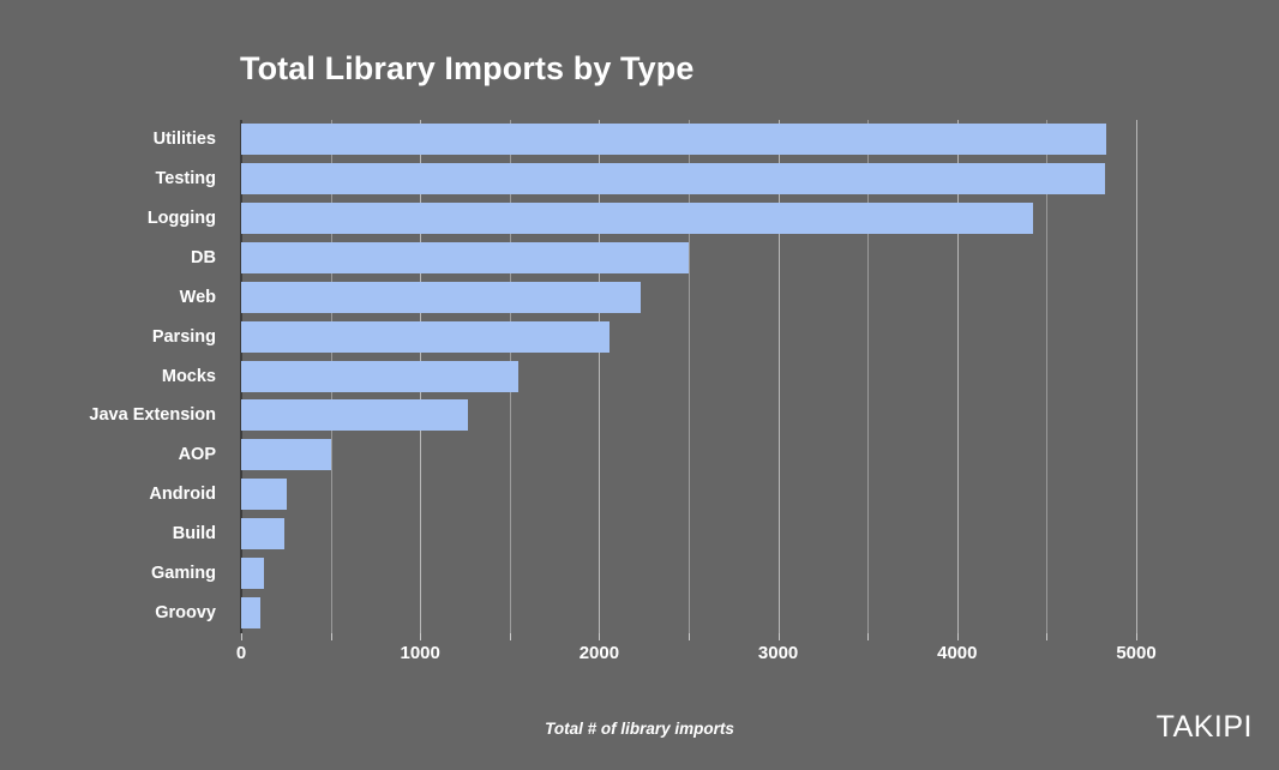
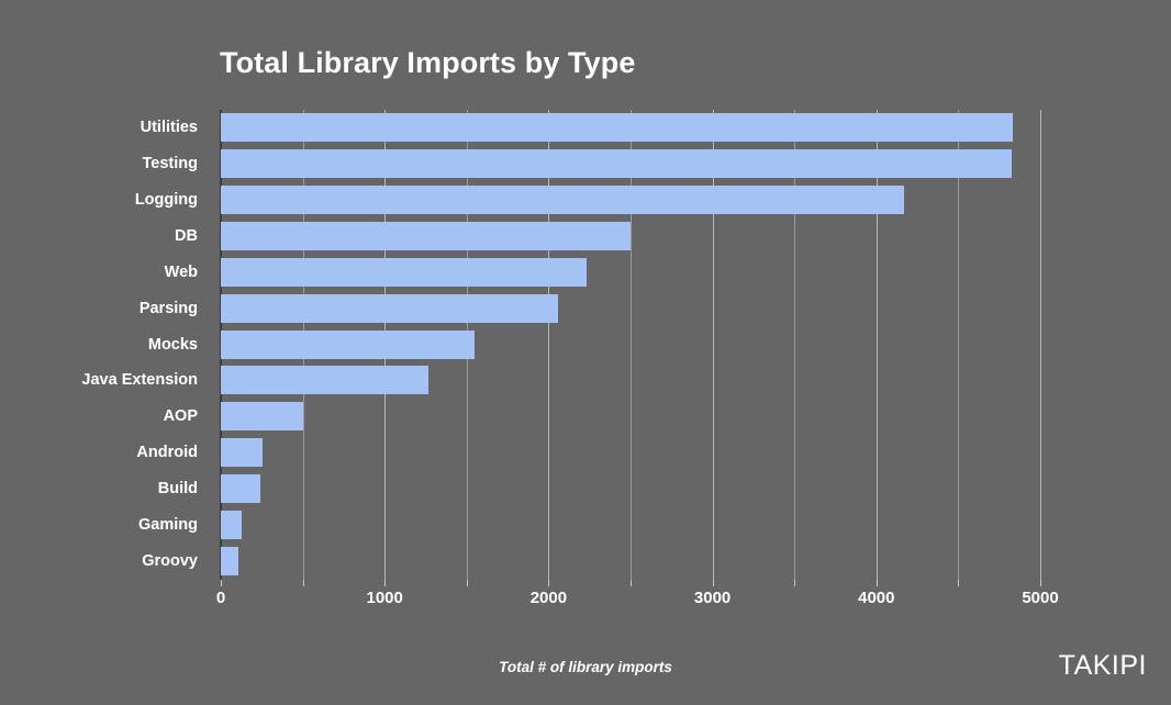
Logging: 4420 -> 4170
